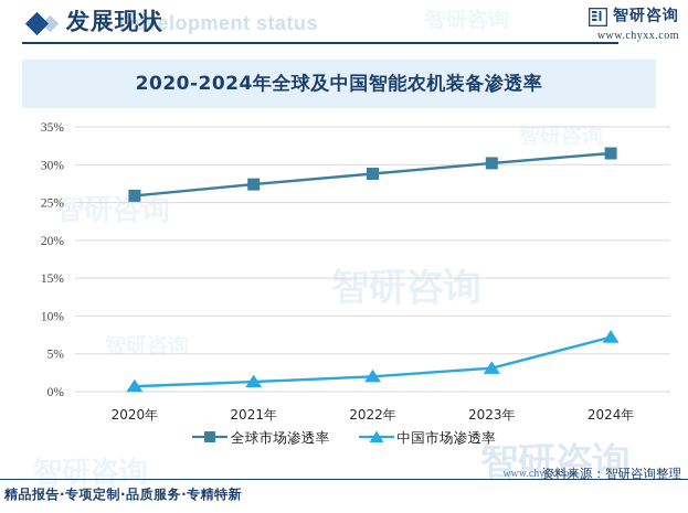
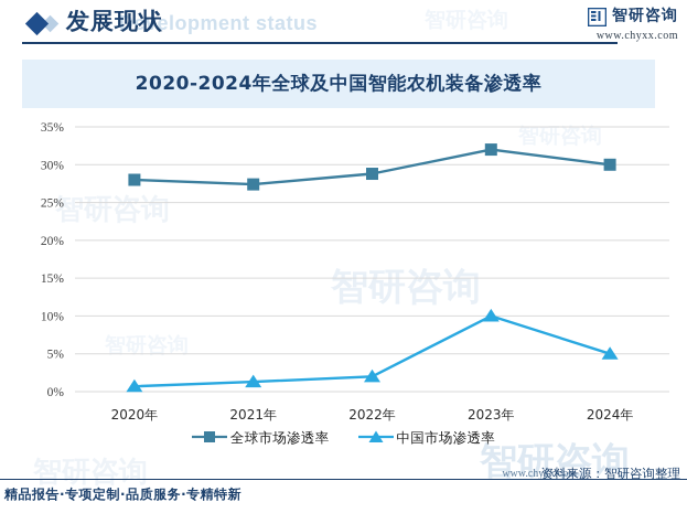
全球市场渗透率/2020年: 26% -> 28%
全球市场渗透率/2023年: 30% -> 32%
中国市场渗透率/2023年: 3% -> 10%
全球市场渗透率/2024年: 32% -> 30%
中国市场渗透率/2024年: 7% -> 5%
